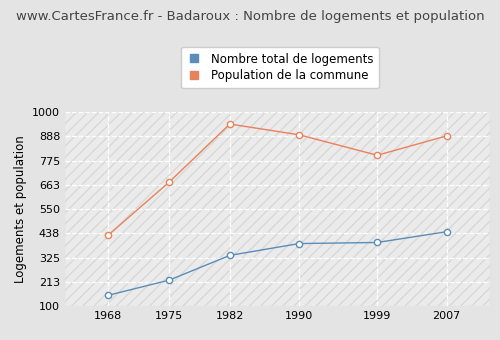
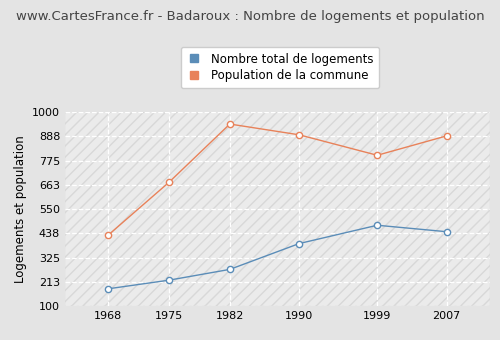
Nombre total de logements/1968: 150 -> 180
Nombre total de logements/1982: 335 -> 270
Nombre total de logements/1999: 395 -> 475
